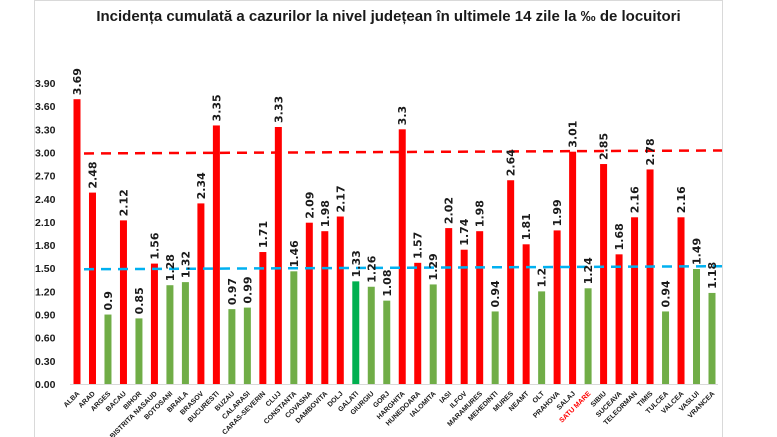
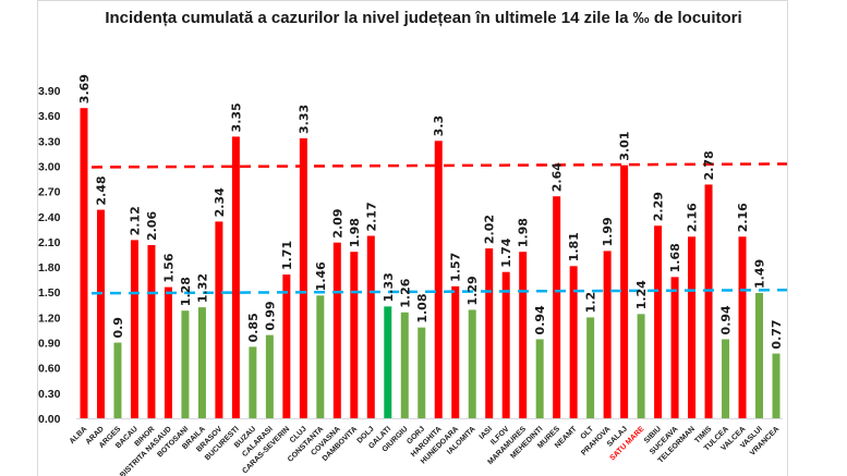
BIHOR: 0.85 -> 2.06
BUZAU: 0.97 -> 0.85
SIBIU: 2.85 -> 2.29
VRANCEA: 1.18 -> 0.77
